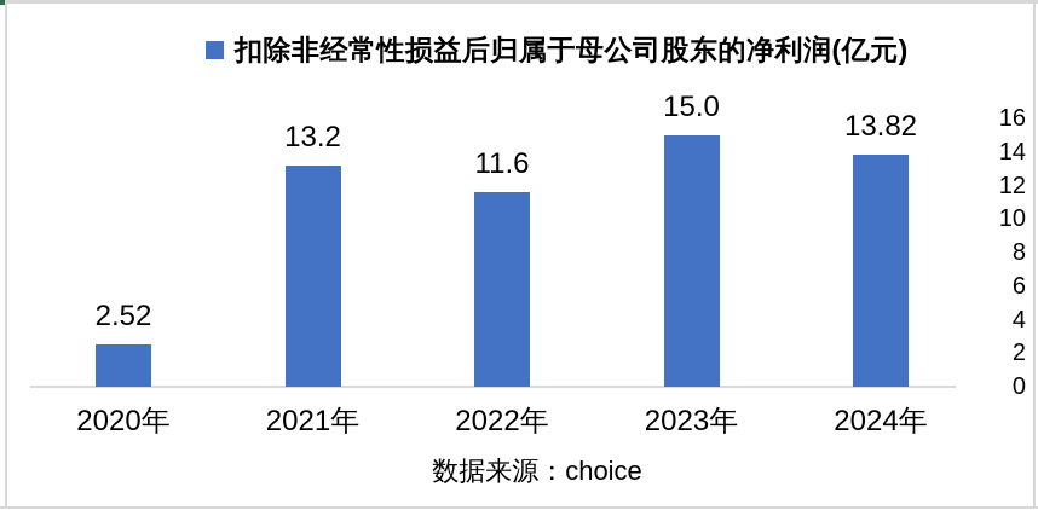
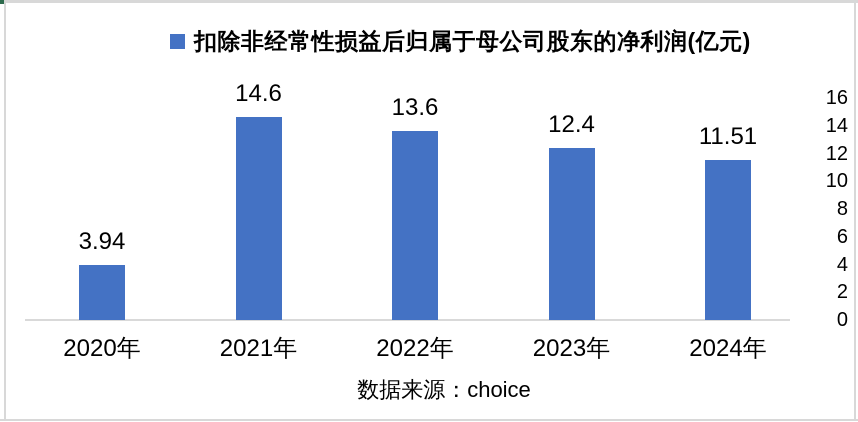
2020年: 2.52 -> 3.94
2021年: 13.2 -> 14.6
2022年: 11.6 -> 13.6
2023年: 15.0 -> 12.4
2024年: 13.82 -> 11.51
